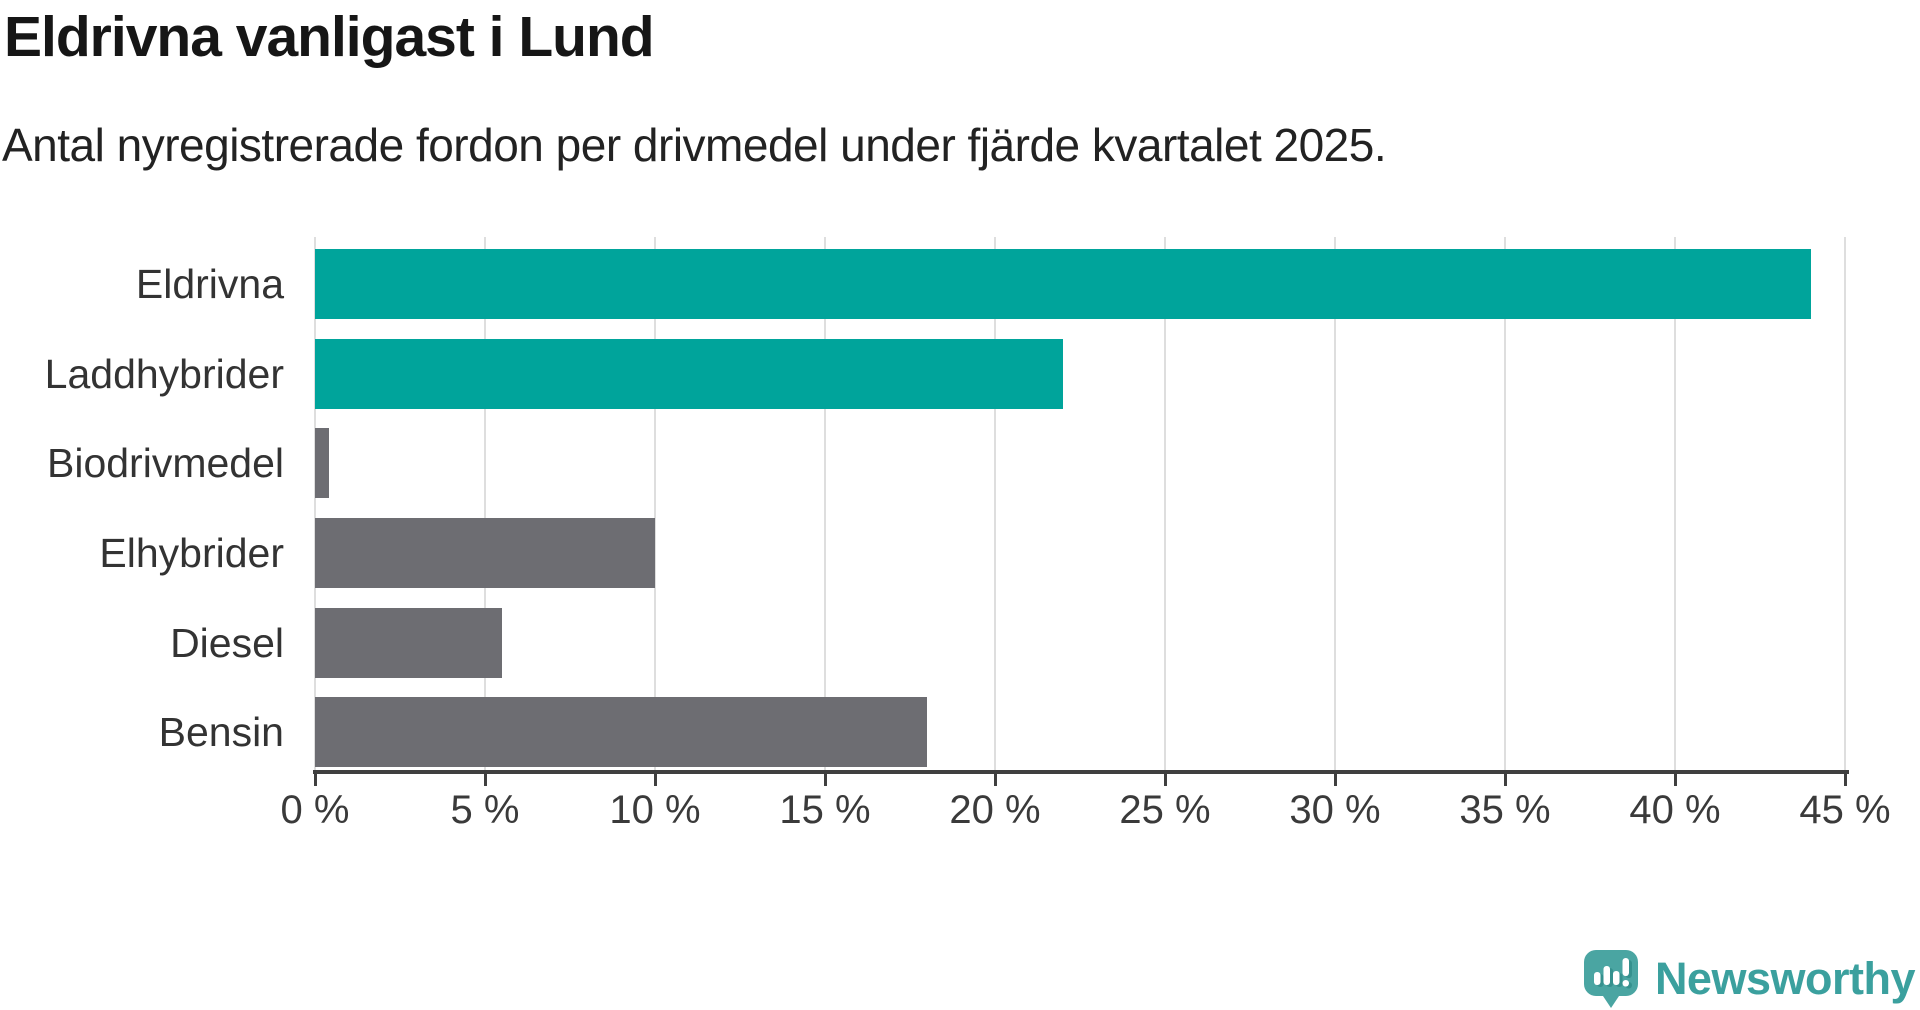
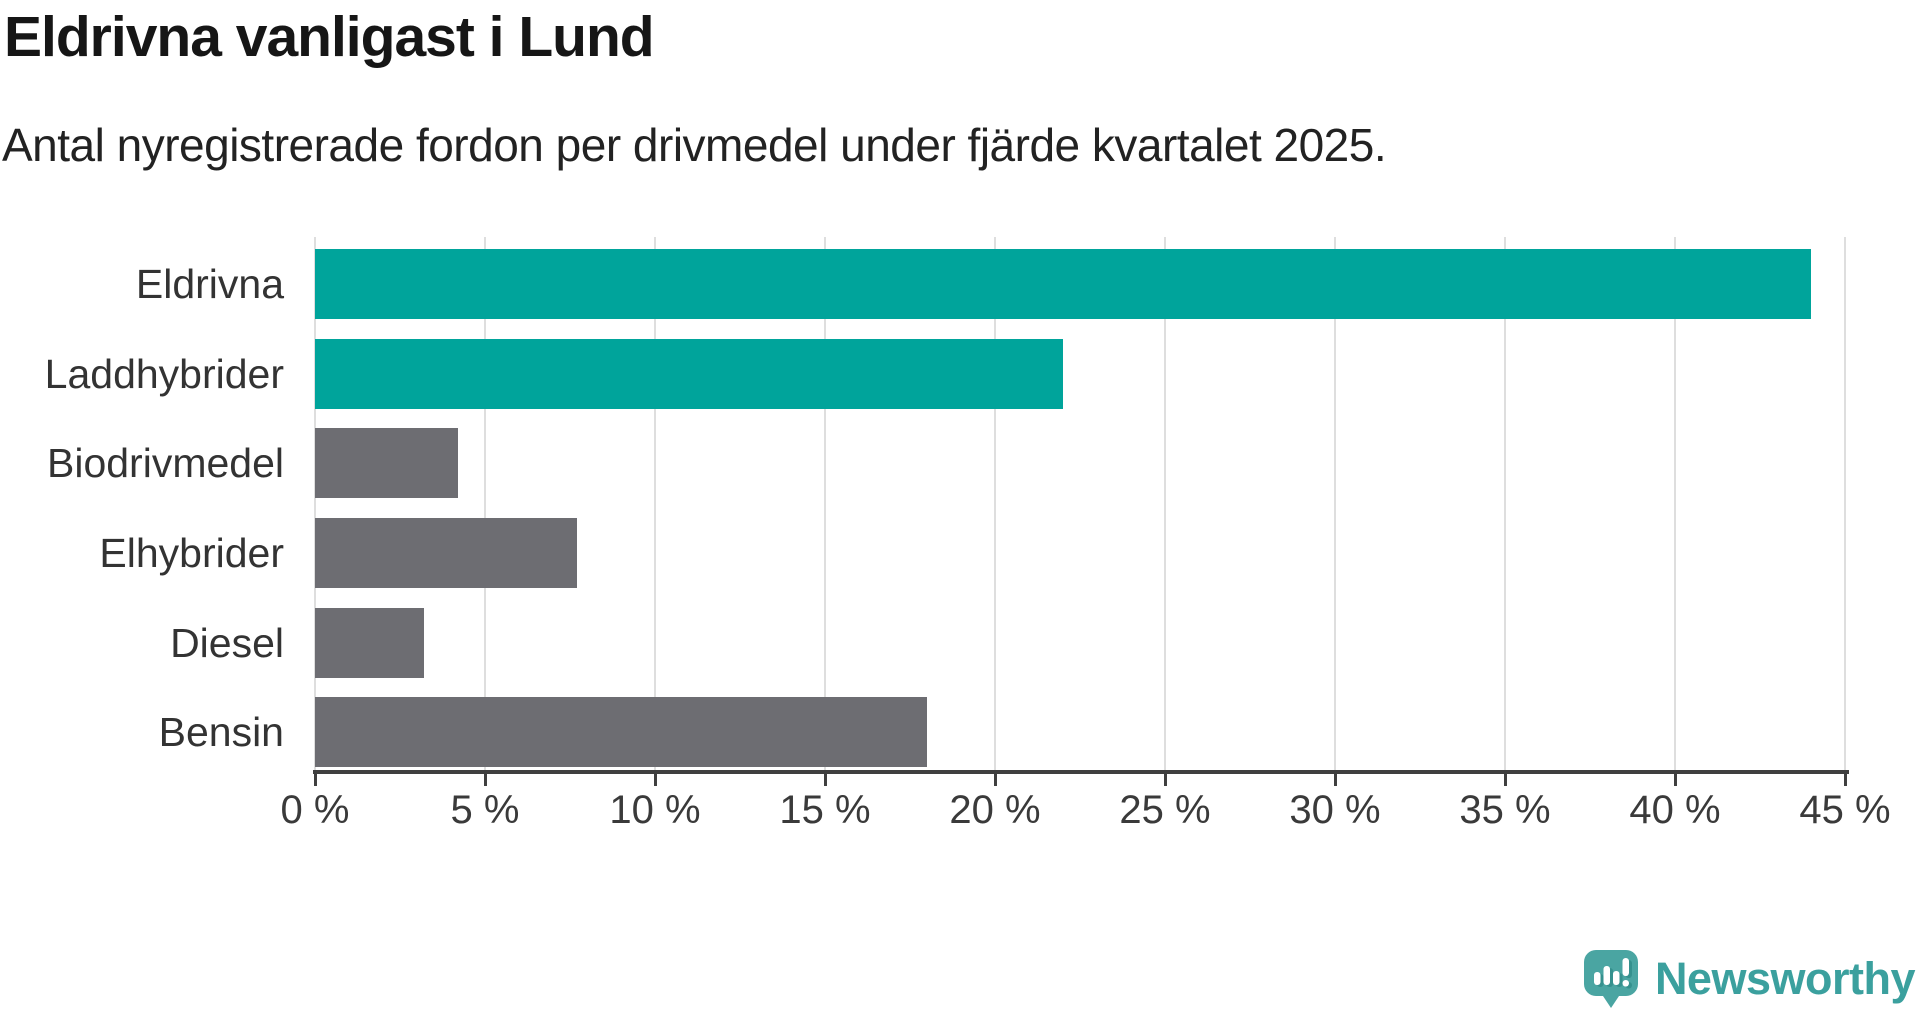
Biodrivmedel: 0.4% -> 4.2%
Elhybrider: 10.0% -> 7.7%
Diesel: 5.5% -> 3.2%
